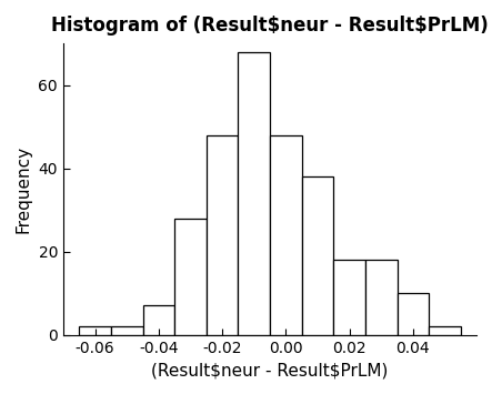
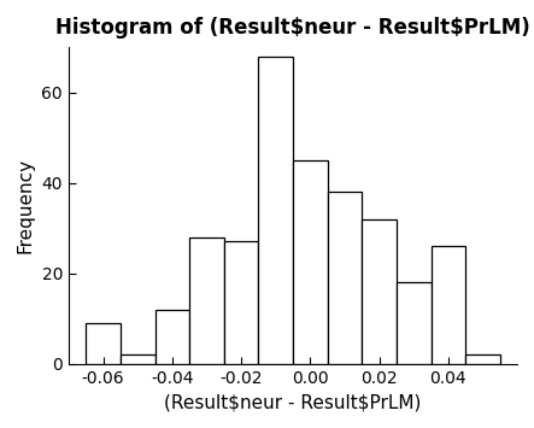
-0.06: 2 -> 9
-0.04: 7 -> 12
-0.02: 48 -> 27
0.00: 48 -> 45
0.02: 18 -> 32
0.04: 10 -> 26
